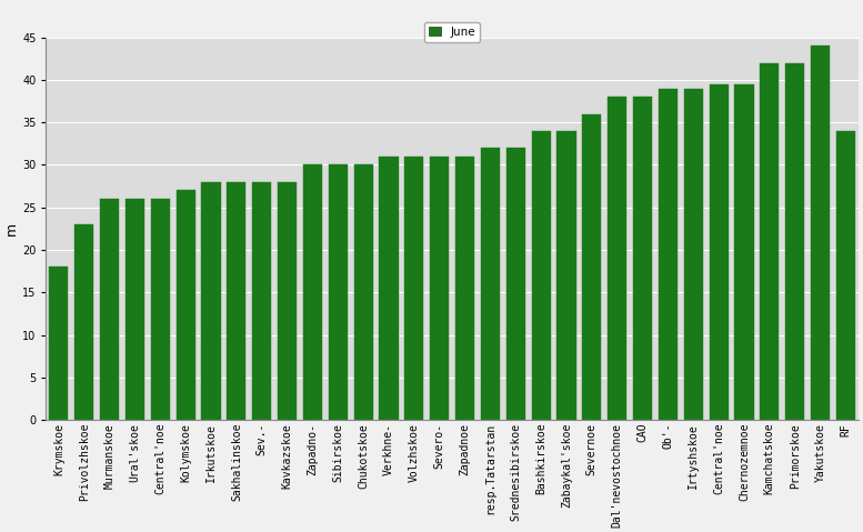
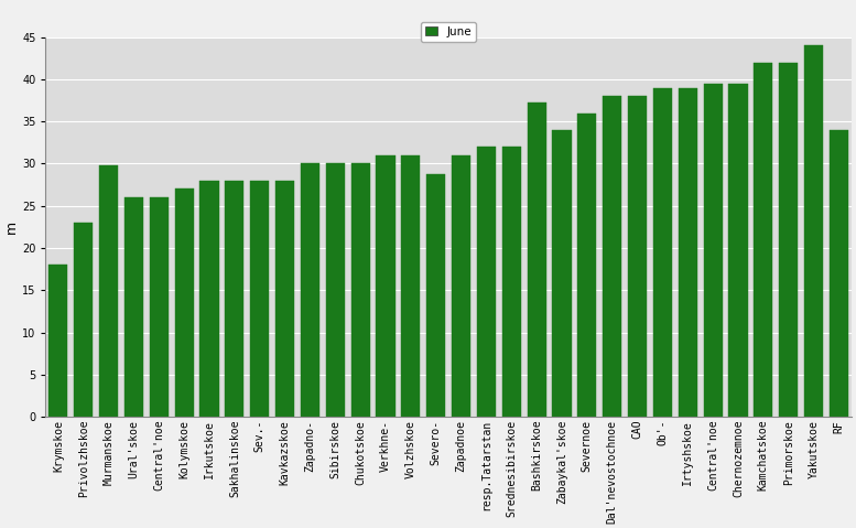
Murmanskoe: 26.0 -> 29.8
Severo-: 31.0 -> 28.8
Bashkirskoe: 34.0 -> 37.2
